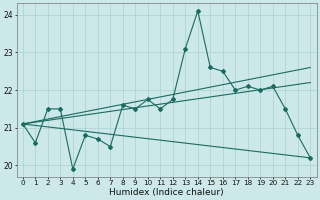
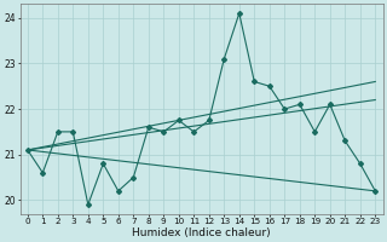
6: 20.70 -> 20.20
19: 22.00 -> 21.50
21: 21.50 -> 21.30
